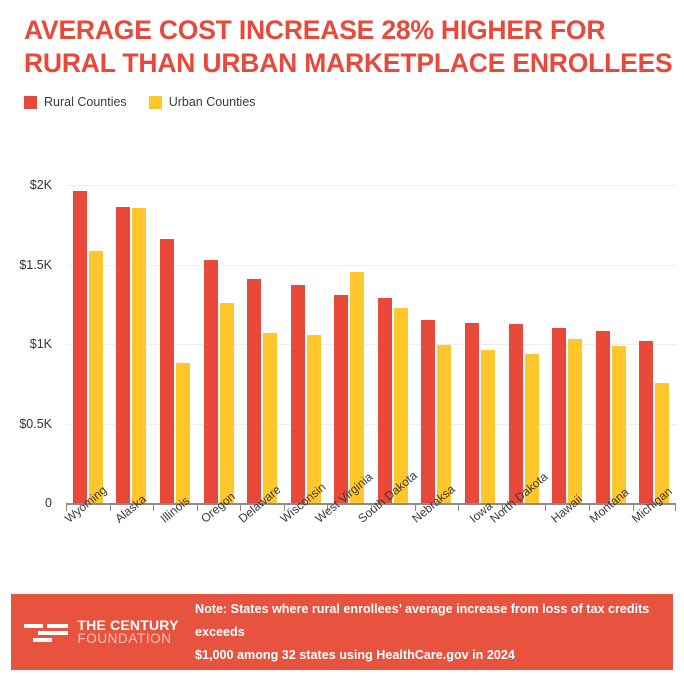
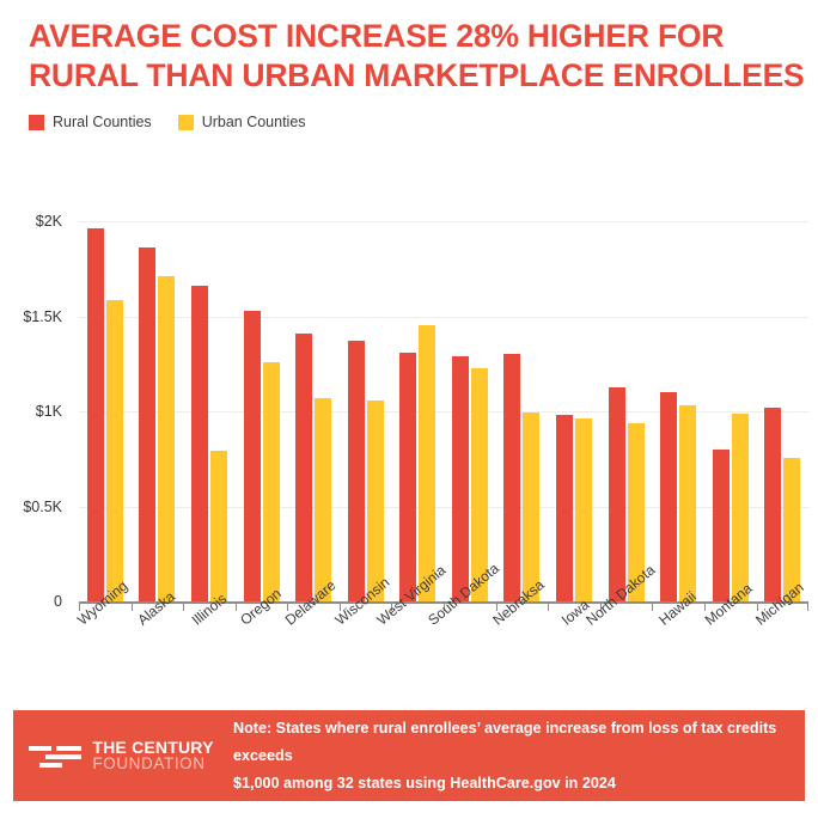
Urban Counties/Alaska: $1.86K -> $1.71K
Urban Counties/Illinois: $0.88K -> $0.79K
Rural Counties/Nebraksa: $1.15K -> $1.30K
Rural Counties/Iowa: $1.13K -> $0.98K
Rural Counties/Montana: $1.08K -> $0.80K
